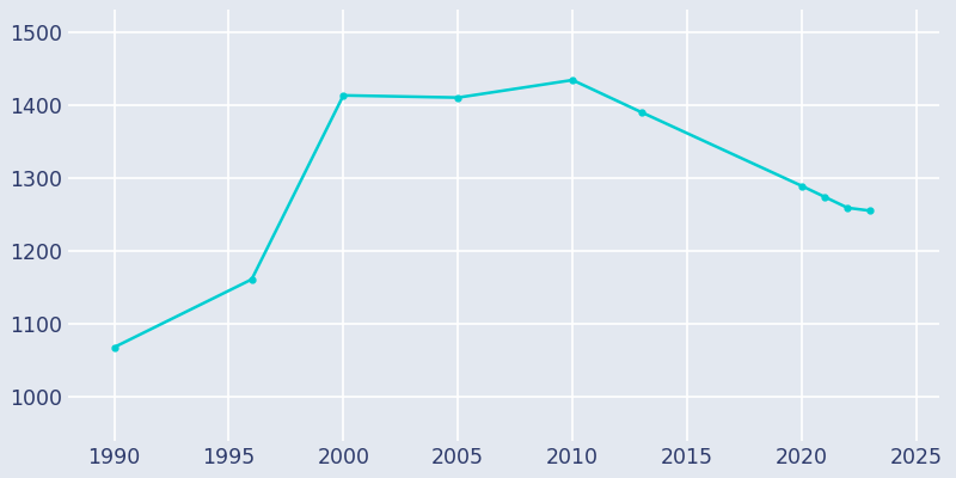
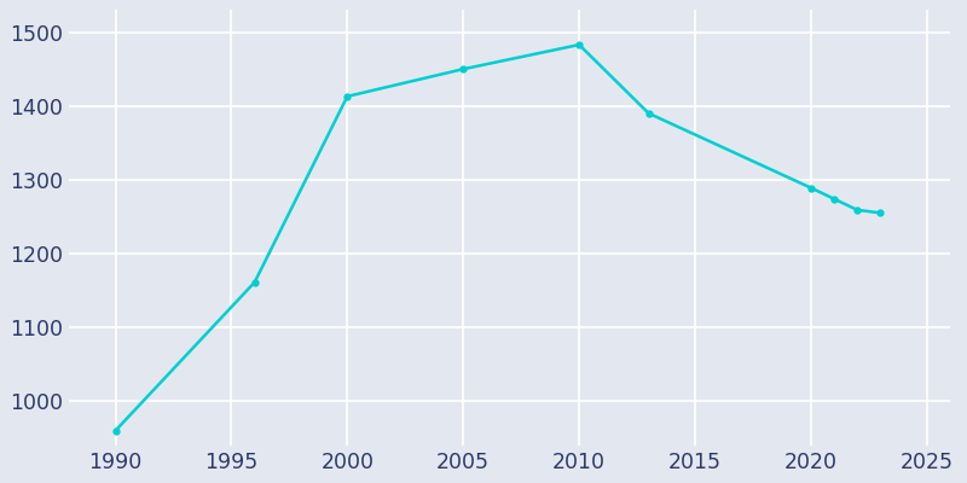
1990: 1068 -> 960
2005: 1410 -> 1450
2010: 1434 -> 1483
